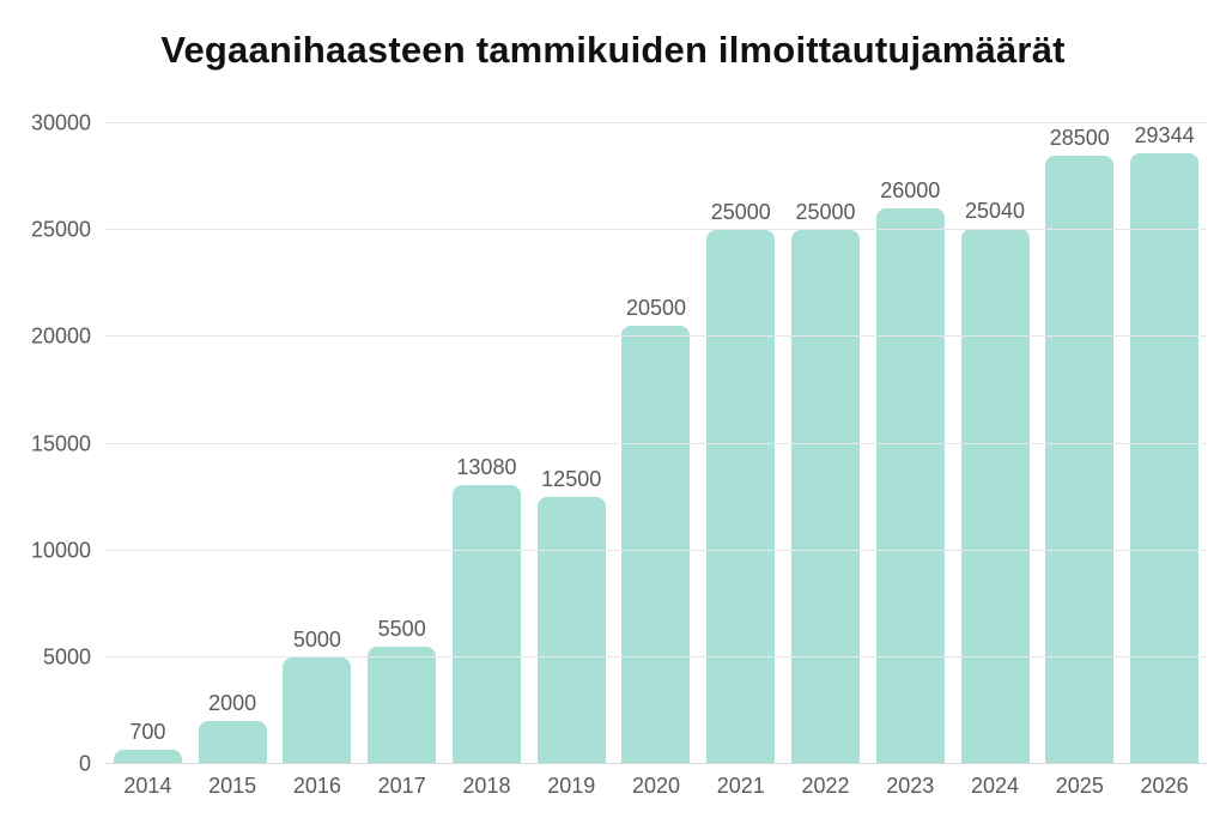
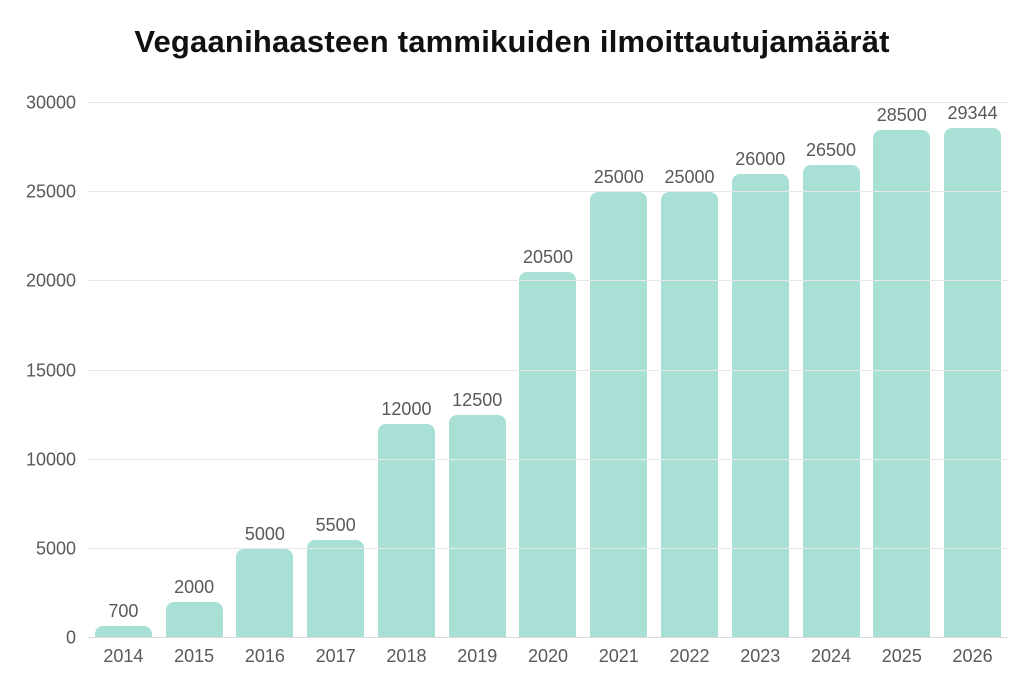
2018: 13080 -> 12000
2024: 25040 -> 26500
